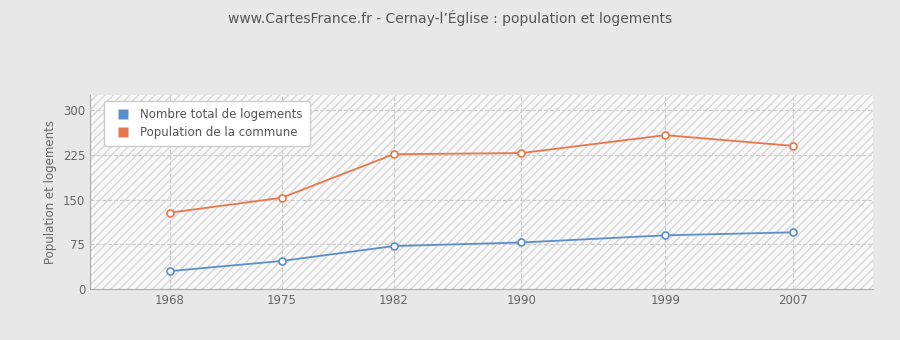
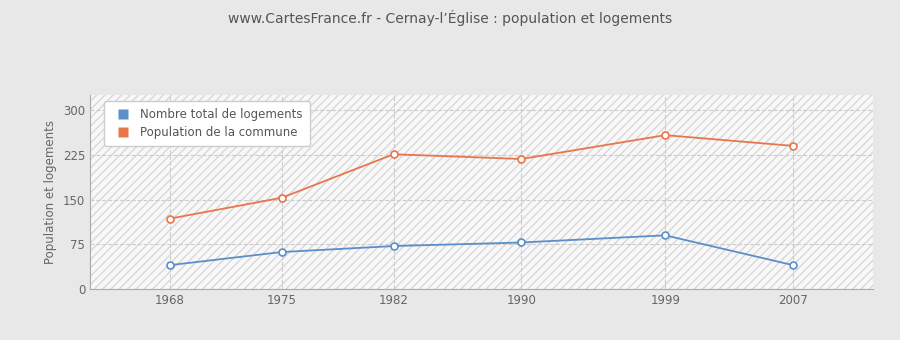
Nombre total de logements/1968: 30 -> 40
Population de la commune/1968: 128 -> 118
Nombre total de logements/1975: 47 -> 62
Population de la commune/1990: 228 -> 218
Nombre total de logements/2007: 95 -> 40
